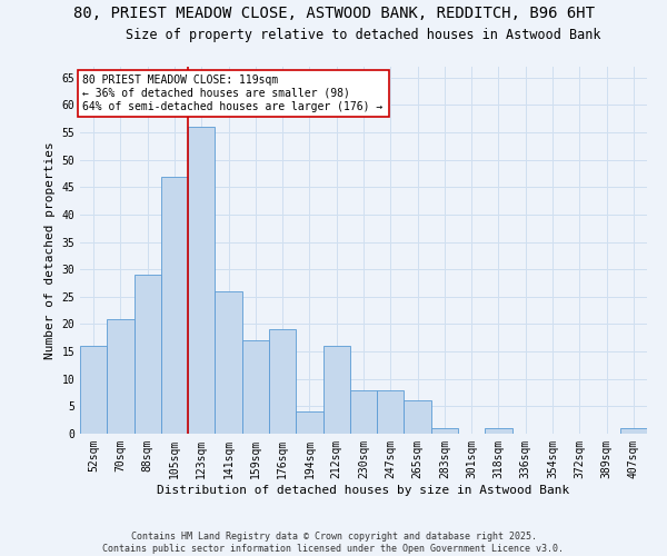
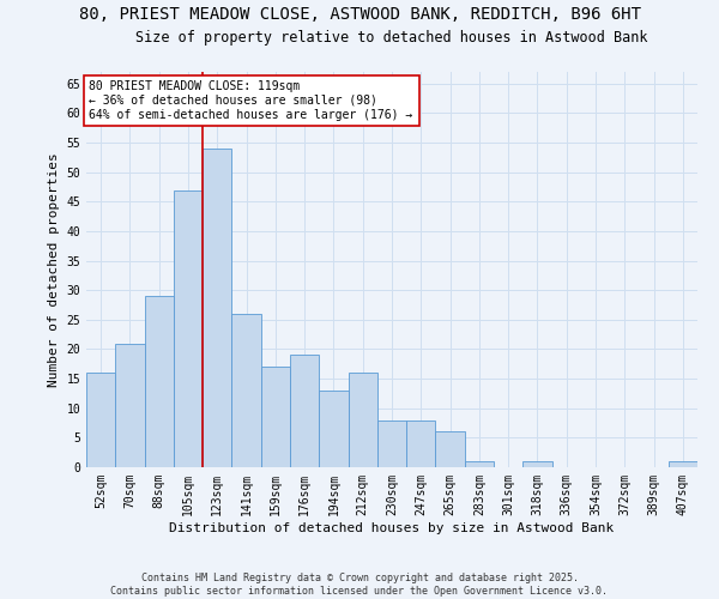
123sqm: 56 -> 54
194sqm: 4 -> 13
